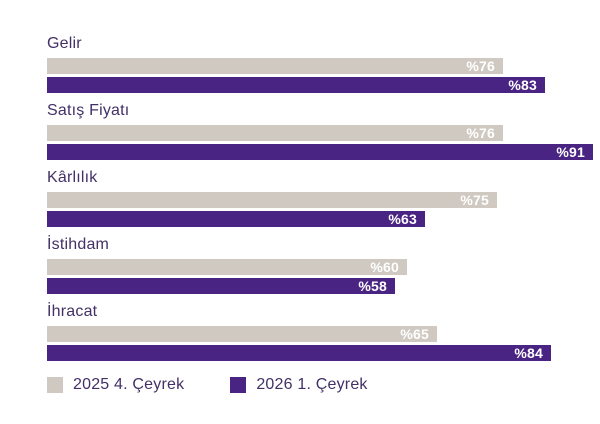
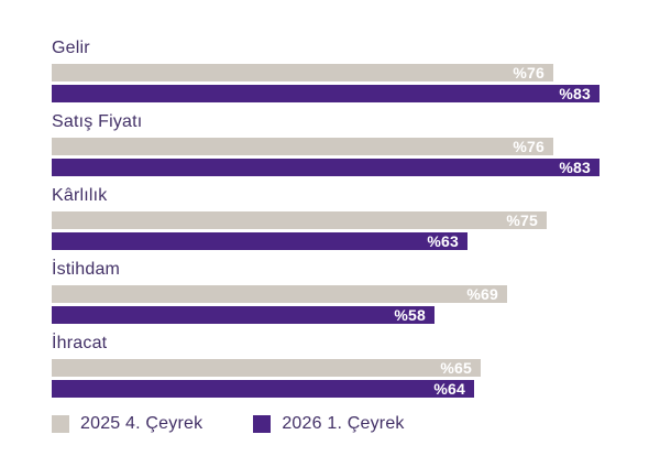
2026 1. Çeyrek/Satış Fiyatı: 91 -> 83
2025 4. Çeyrek/İstihdam: 60 -> 69
2026 1. Çeyrek/İhracat: 84 -> 64
